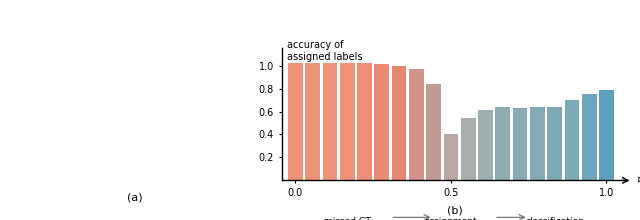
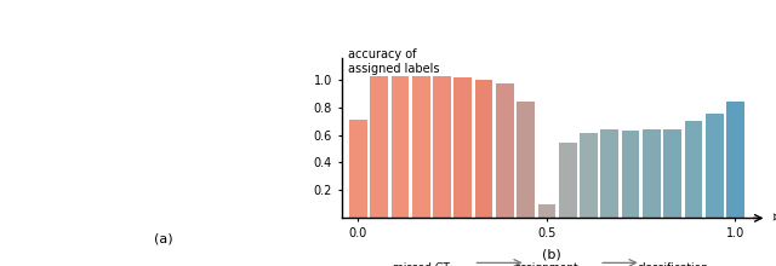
0.0: 1.02 -> 0.71
0.5: 0.40 -> 0.10
1.0: 0.79 -> 0.84
